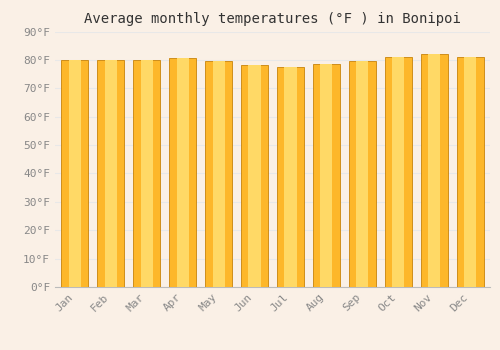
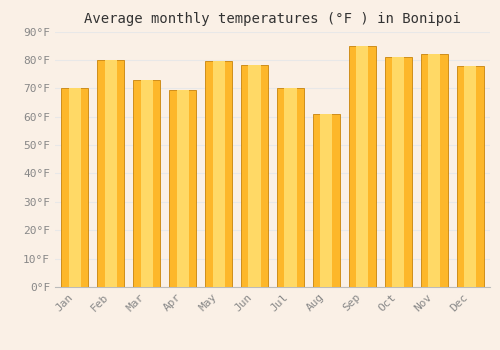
Jan: 80.0°F -> 70.0°F
Mar: 80.0°F -> 73.0°F
Apr: 80.5°F -> 69.5°F
Jul: 77.5°F -> 70.0°F
Aug: 78.5°F -> 61.0°F
Sep: 79.5°F -> 85.0°F
Dec: 81.0°F -> 78.0°F
